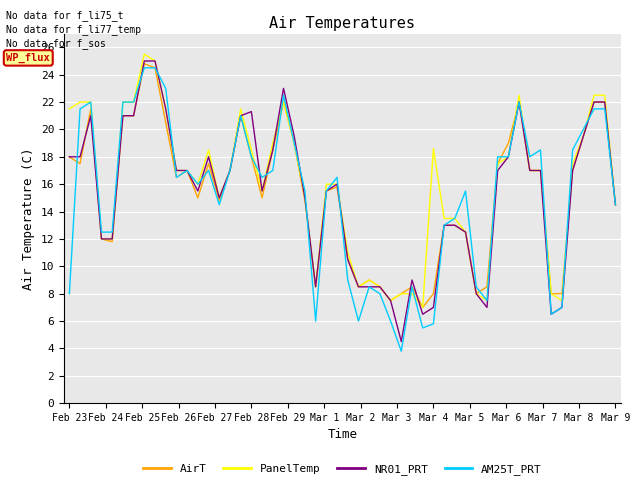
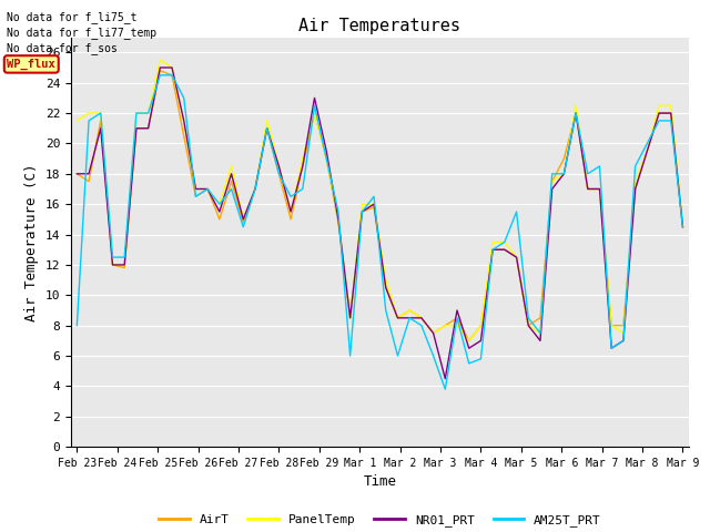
NR01_PRT/Feb 28: 21.3 -> 18.5
PanelTemp/Mar 4: 18.6 -> 8.0
